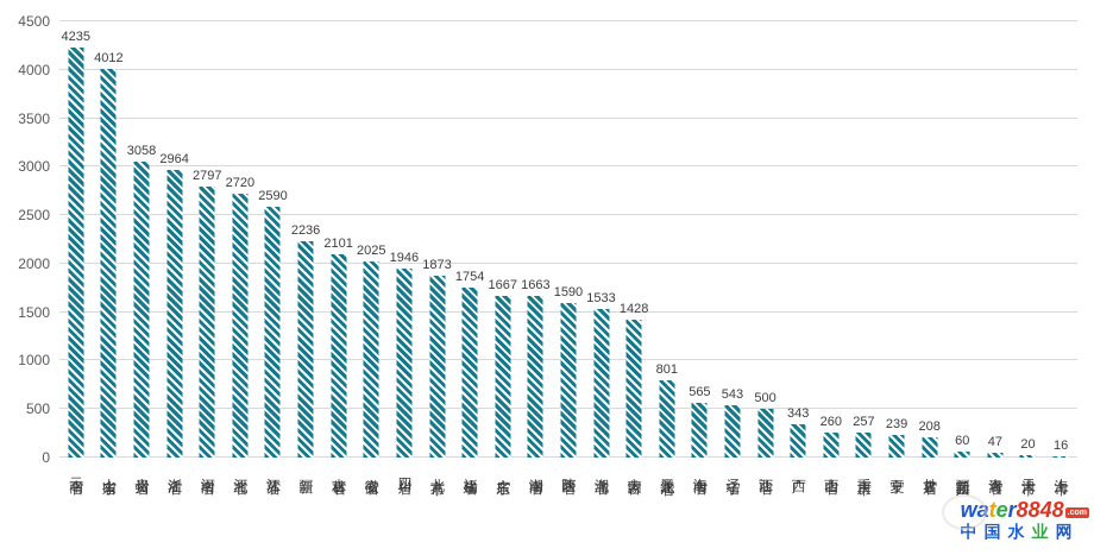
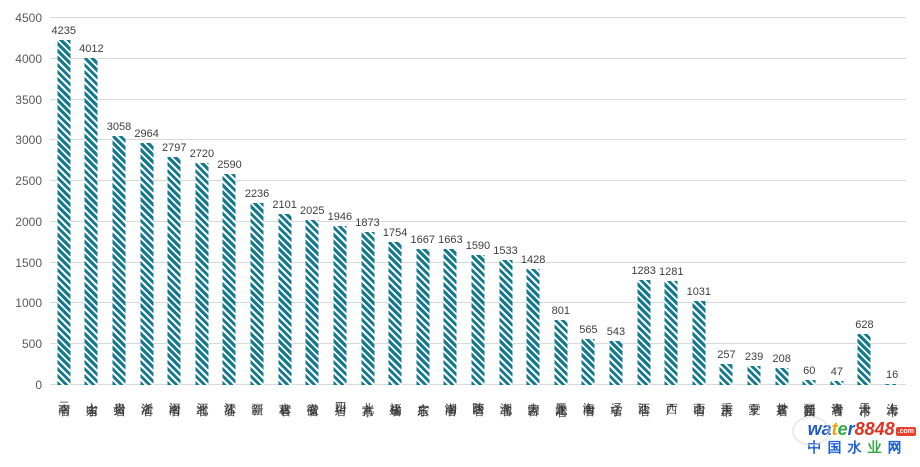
江西省: 500 -> 1283
广西: 343 -> 1281
山西省: 260 -> 1031
天津市: 20 -> 628
